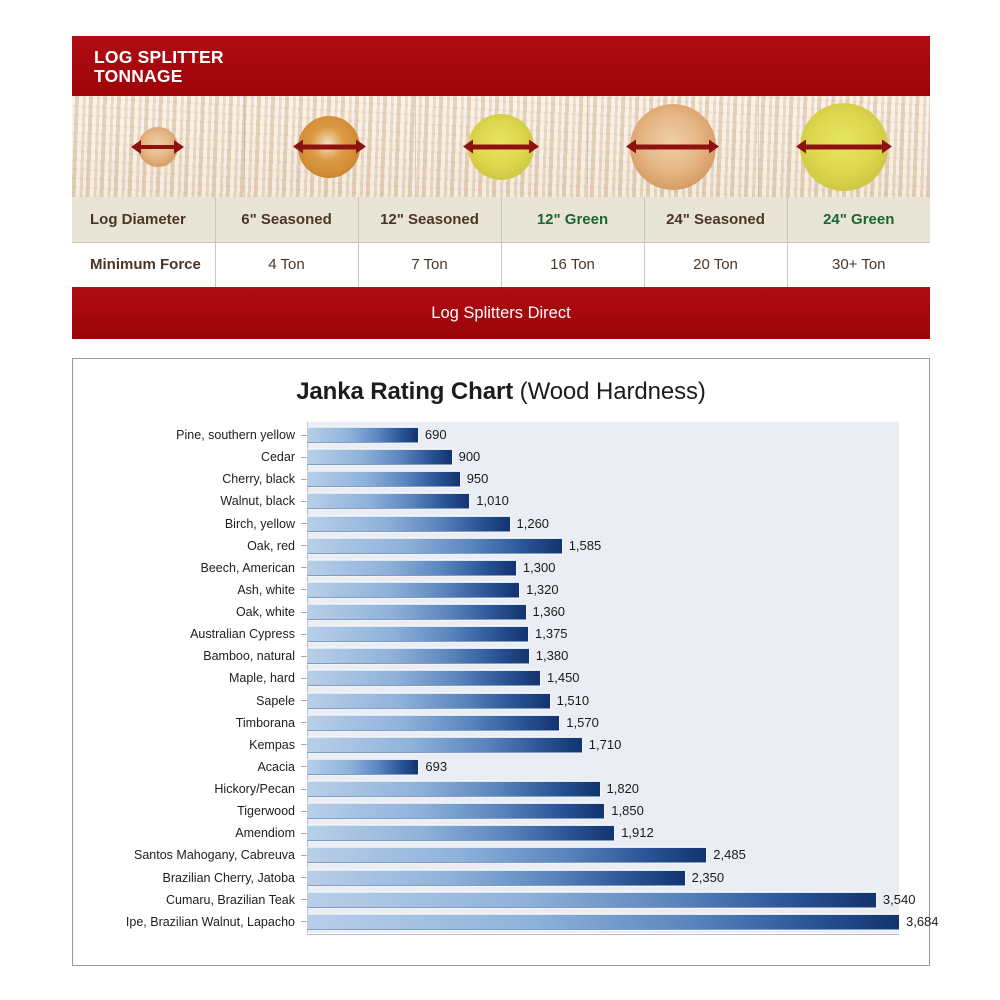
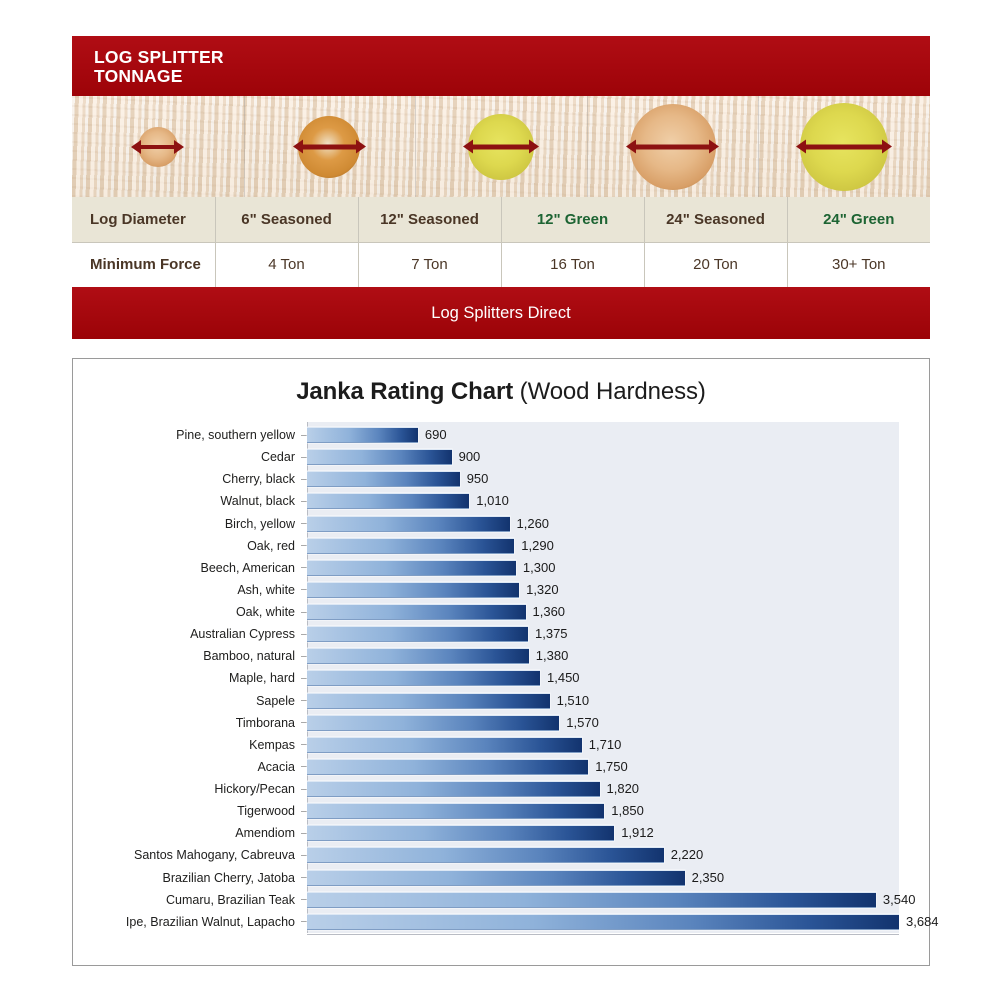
Oak, red: 1,585 -> 1,290
Acacia: 693 -> 1,750
Santos Mahogany, Cabreuva: 2,485 -> 2,220
